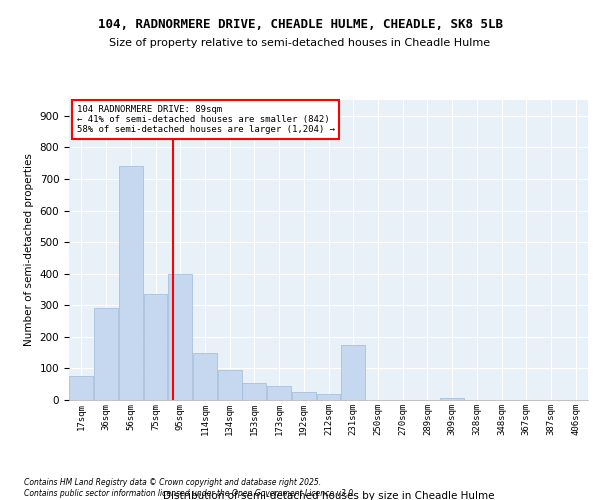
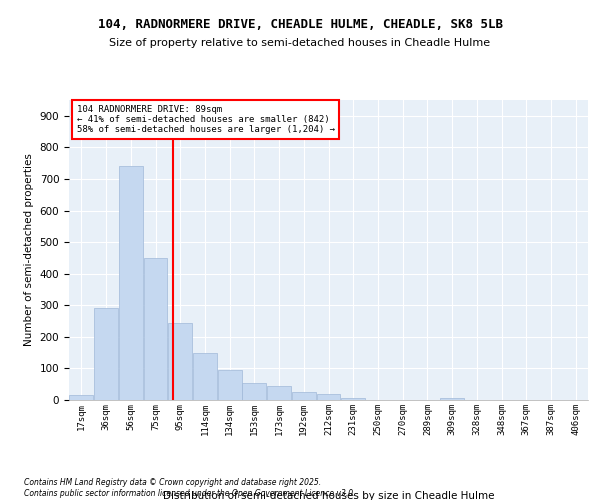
17sqm: 75 -> 15
75sqm: 335 -> 450
95sqm: 400 -> 245
231sqm: 175 -> 5
